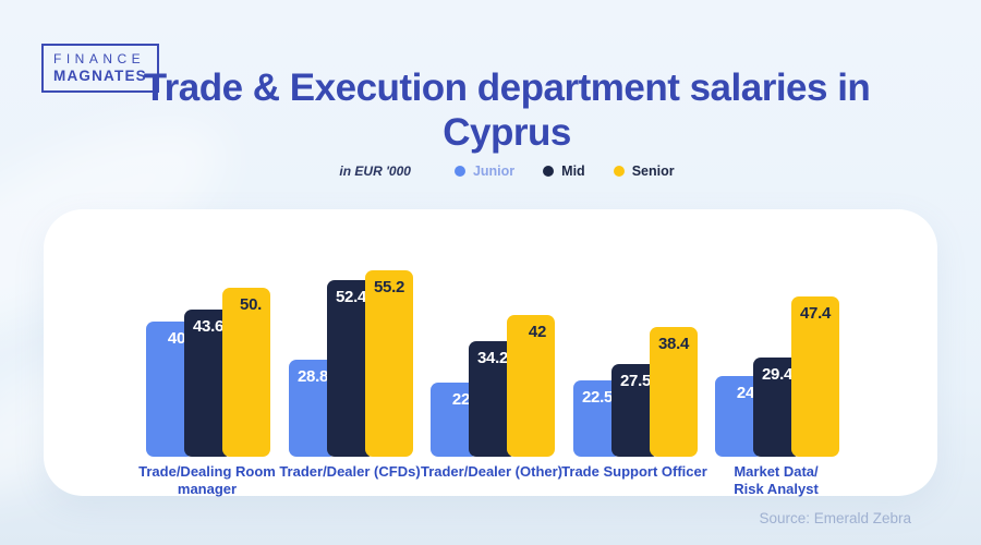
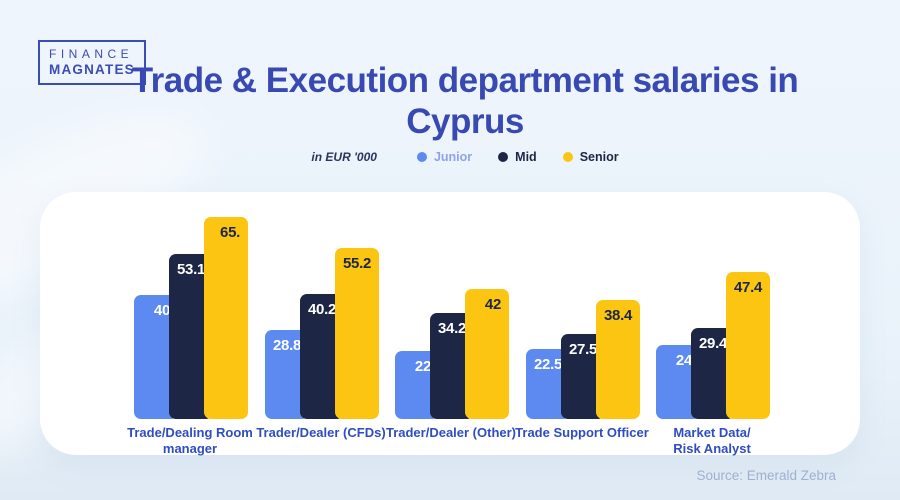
Mid/Trade/Dealing Room manager: 43.6 -> 53.1
Senior/Trade/Dealing Room manager: 50 -> 65
Mid/Trader/Dealer (CFDs): 52.4 -> 40.2
